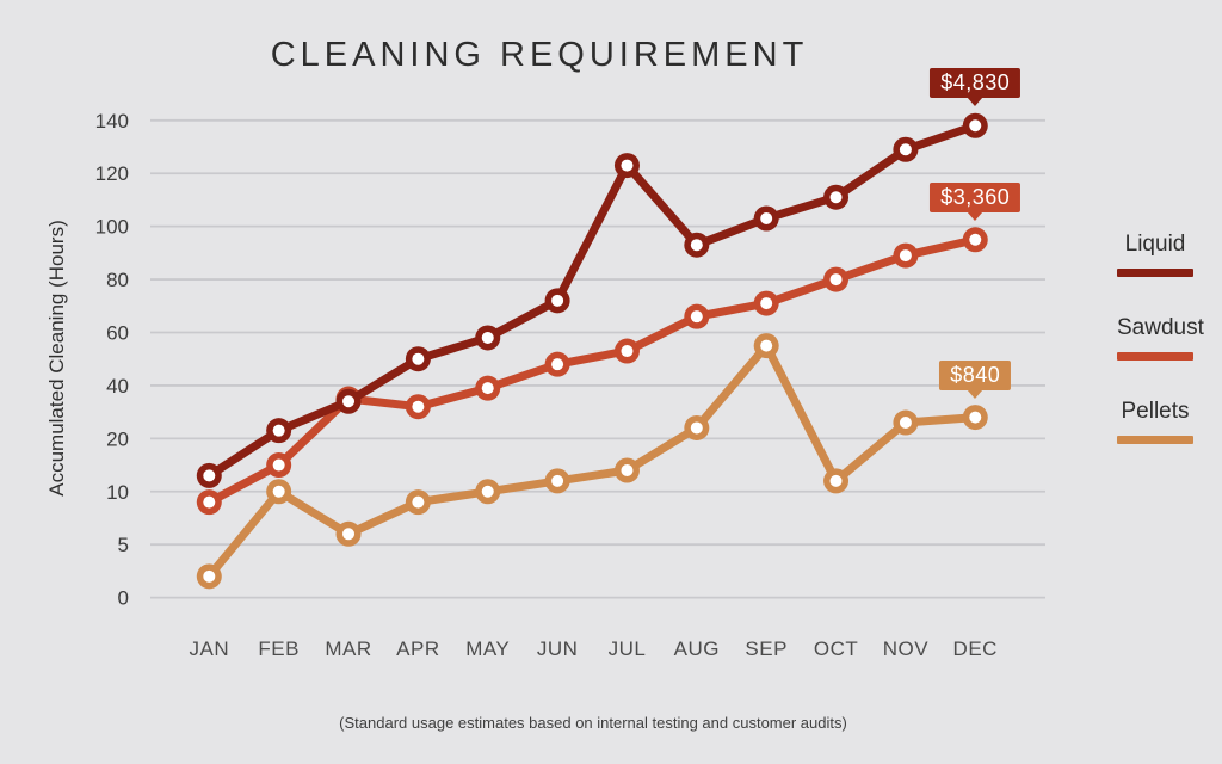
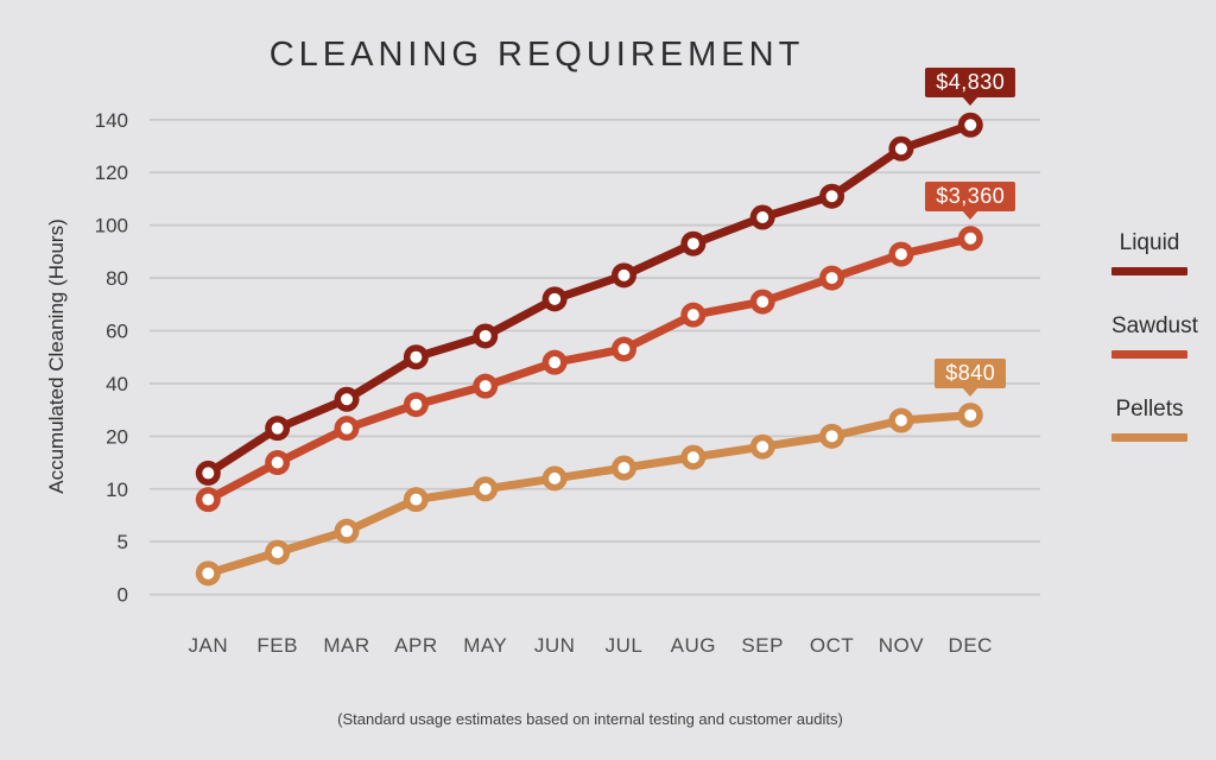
Pellets/FEB: 10 -> 4
Sawdust/MAR: 35 -> 23
Liquid/JUL: 123 -> 81
Pellets/AUG: 24 -> 16
Pellets/SEP: 55 -> 18
Pellets/OCT: 12 -> 20
